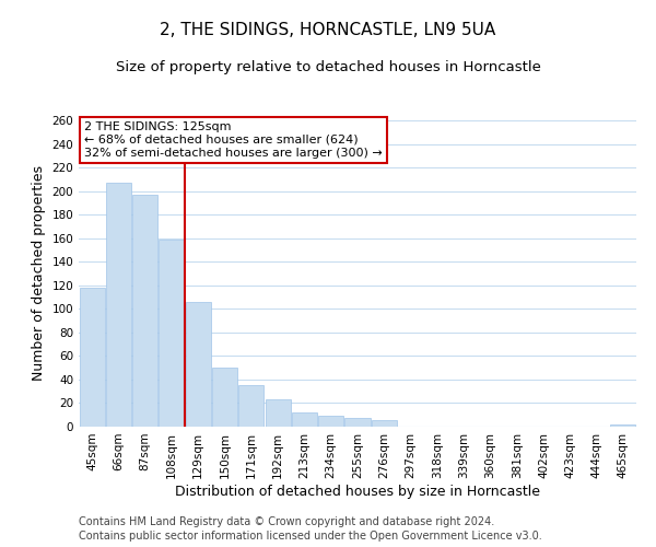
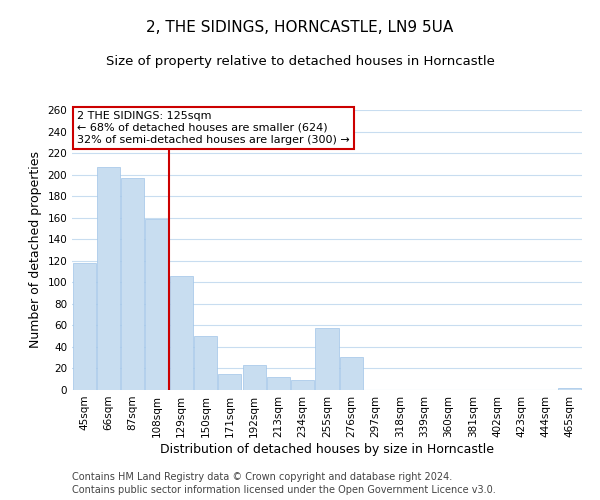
171sqm: 35 -> 15
255sqm: 7 -> 58
276sqm: 6 -> 31
